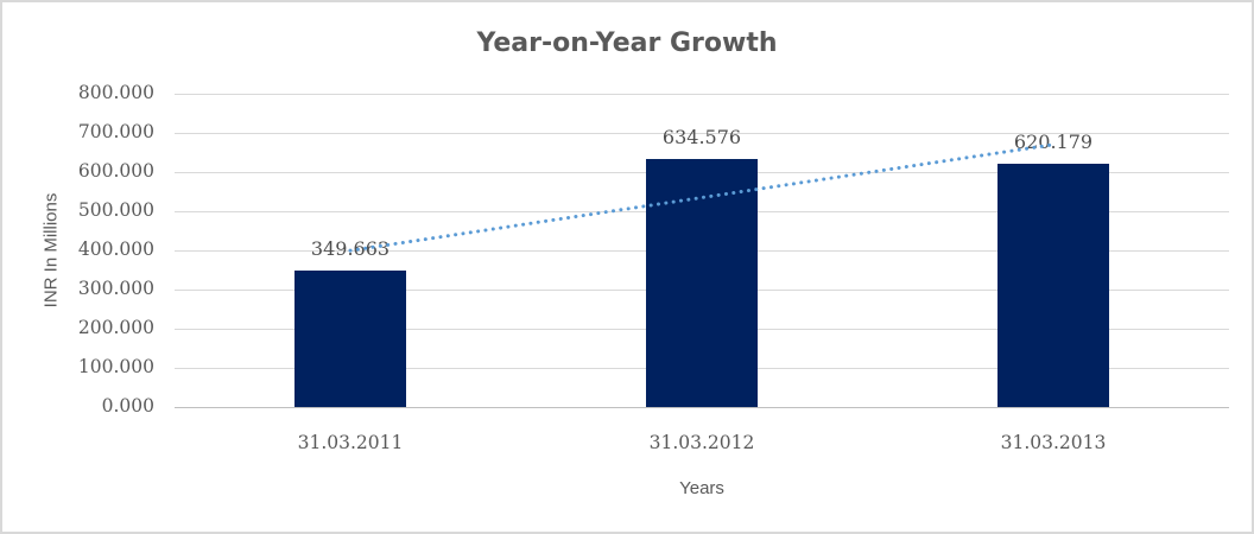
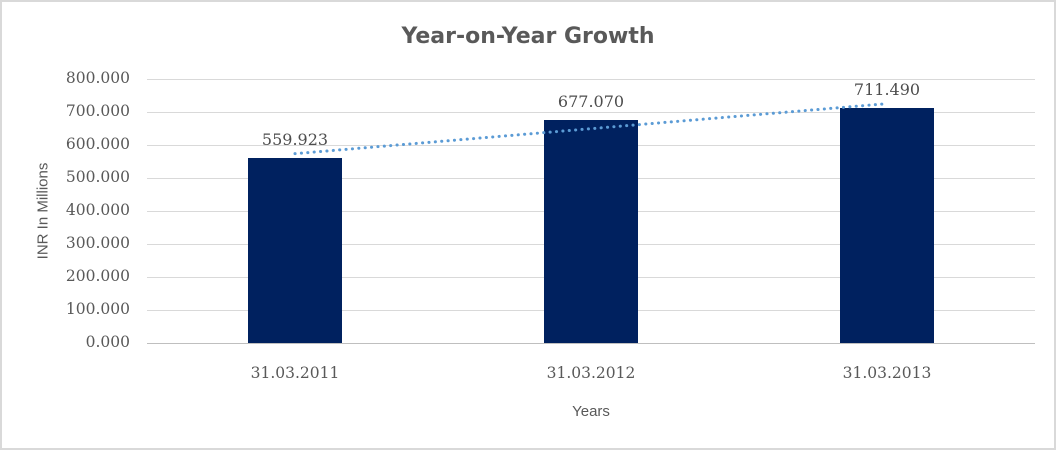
31.03.2011: 349.663 -> 559.923
31.03.2012: 634.576 -> 677.070
31.03.2013: 620.179 -> 711.490
